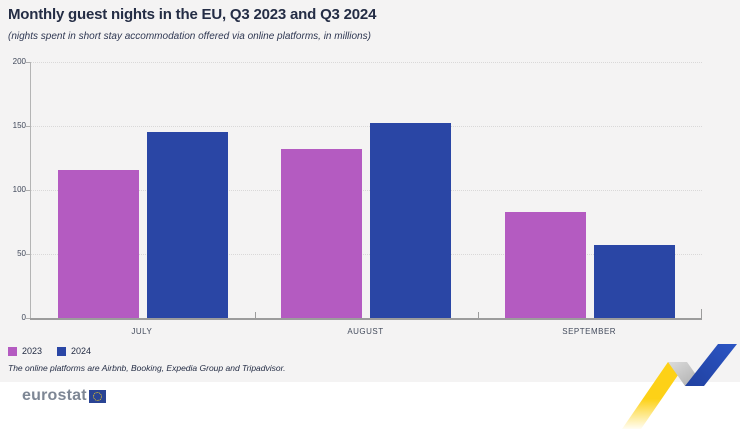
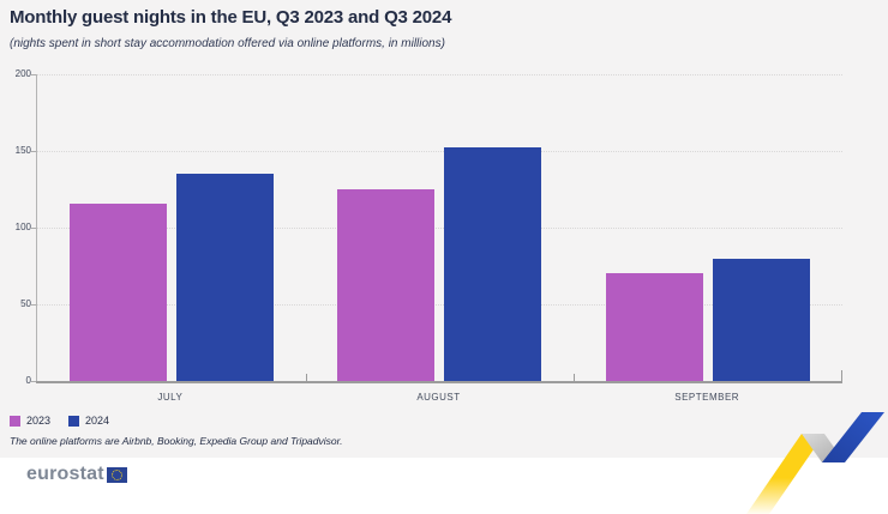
2024/JULY: 145 -> 135
2023/AUGUST: 132 -> 125
2023/SEPTEMBER: 83 -> 70
2024/SEPTEMBER: 57 -> 80
